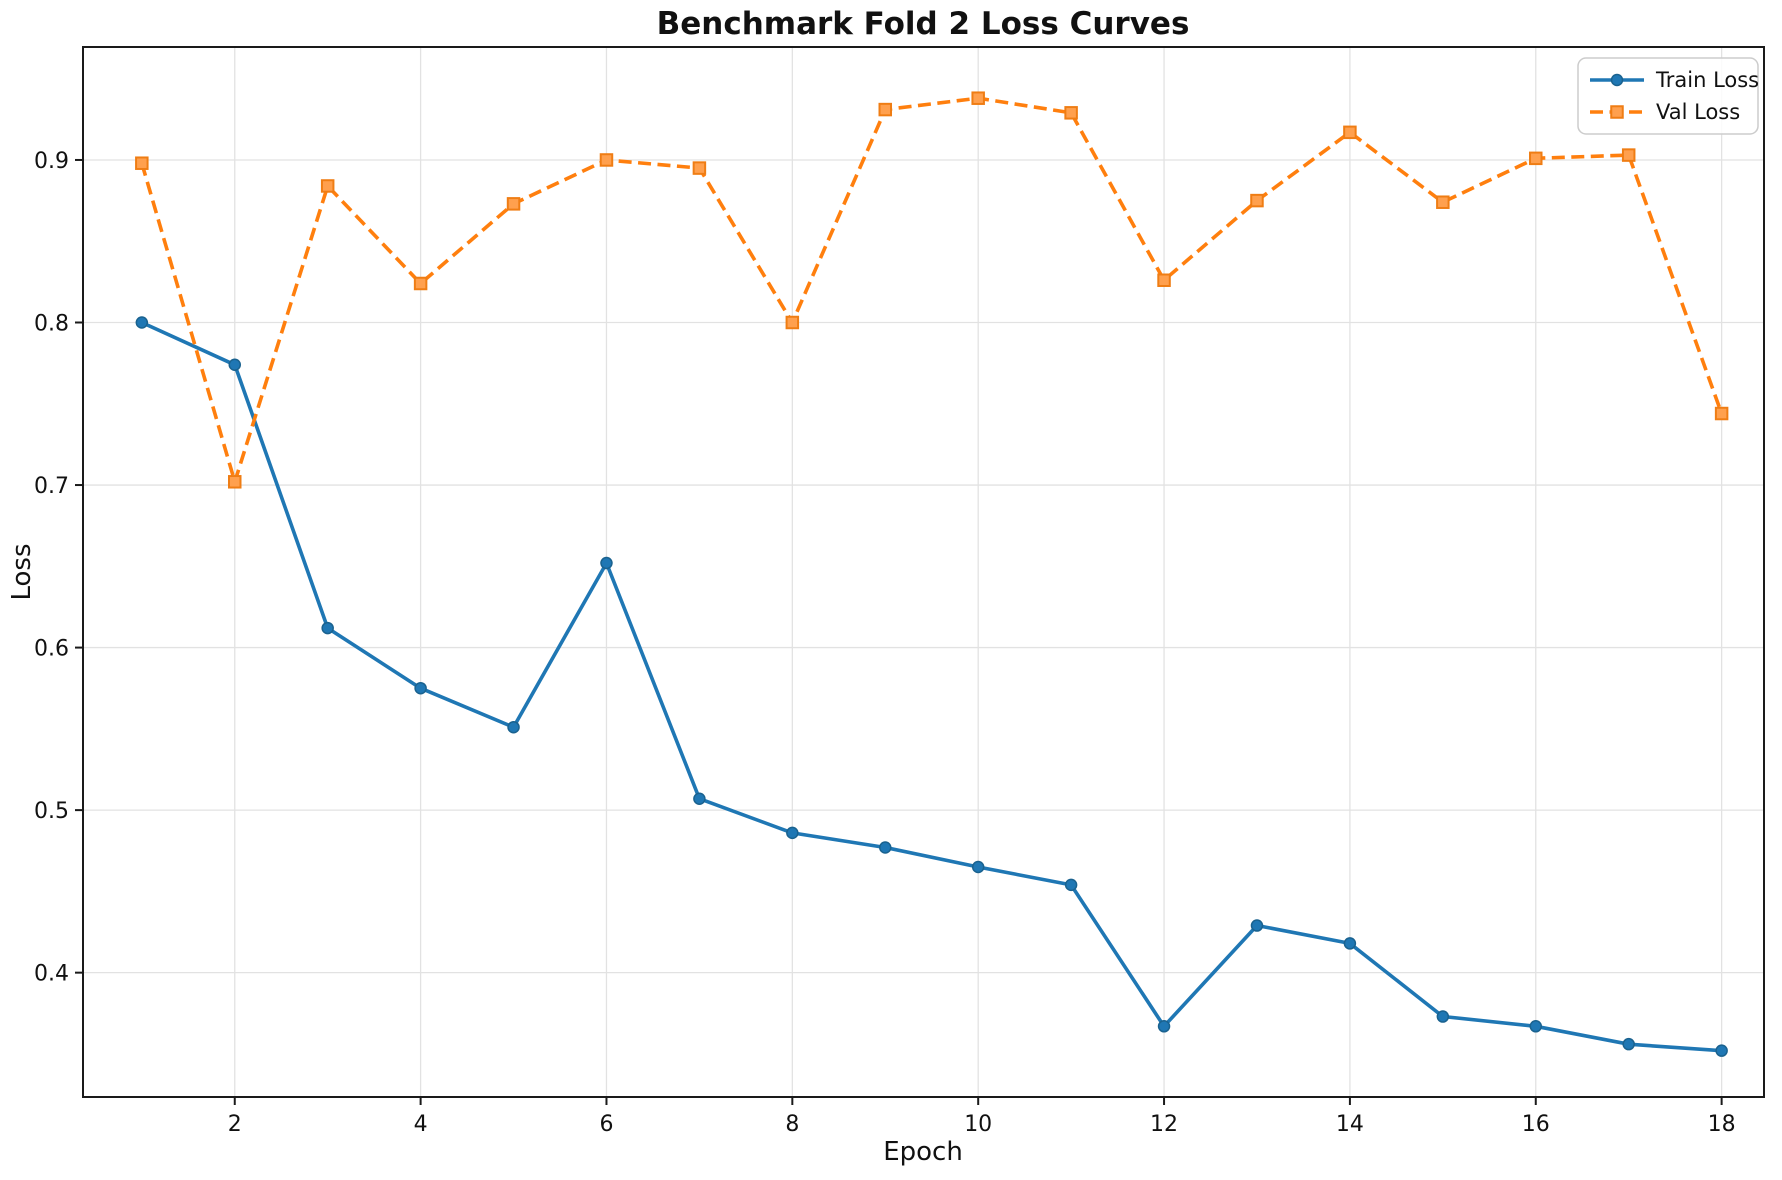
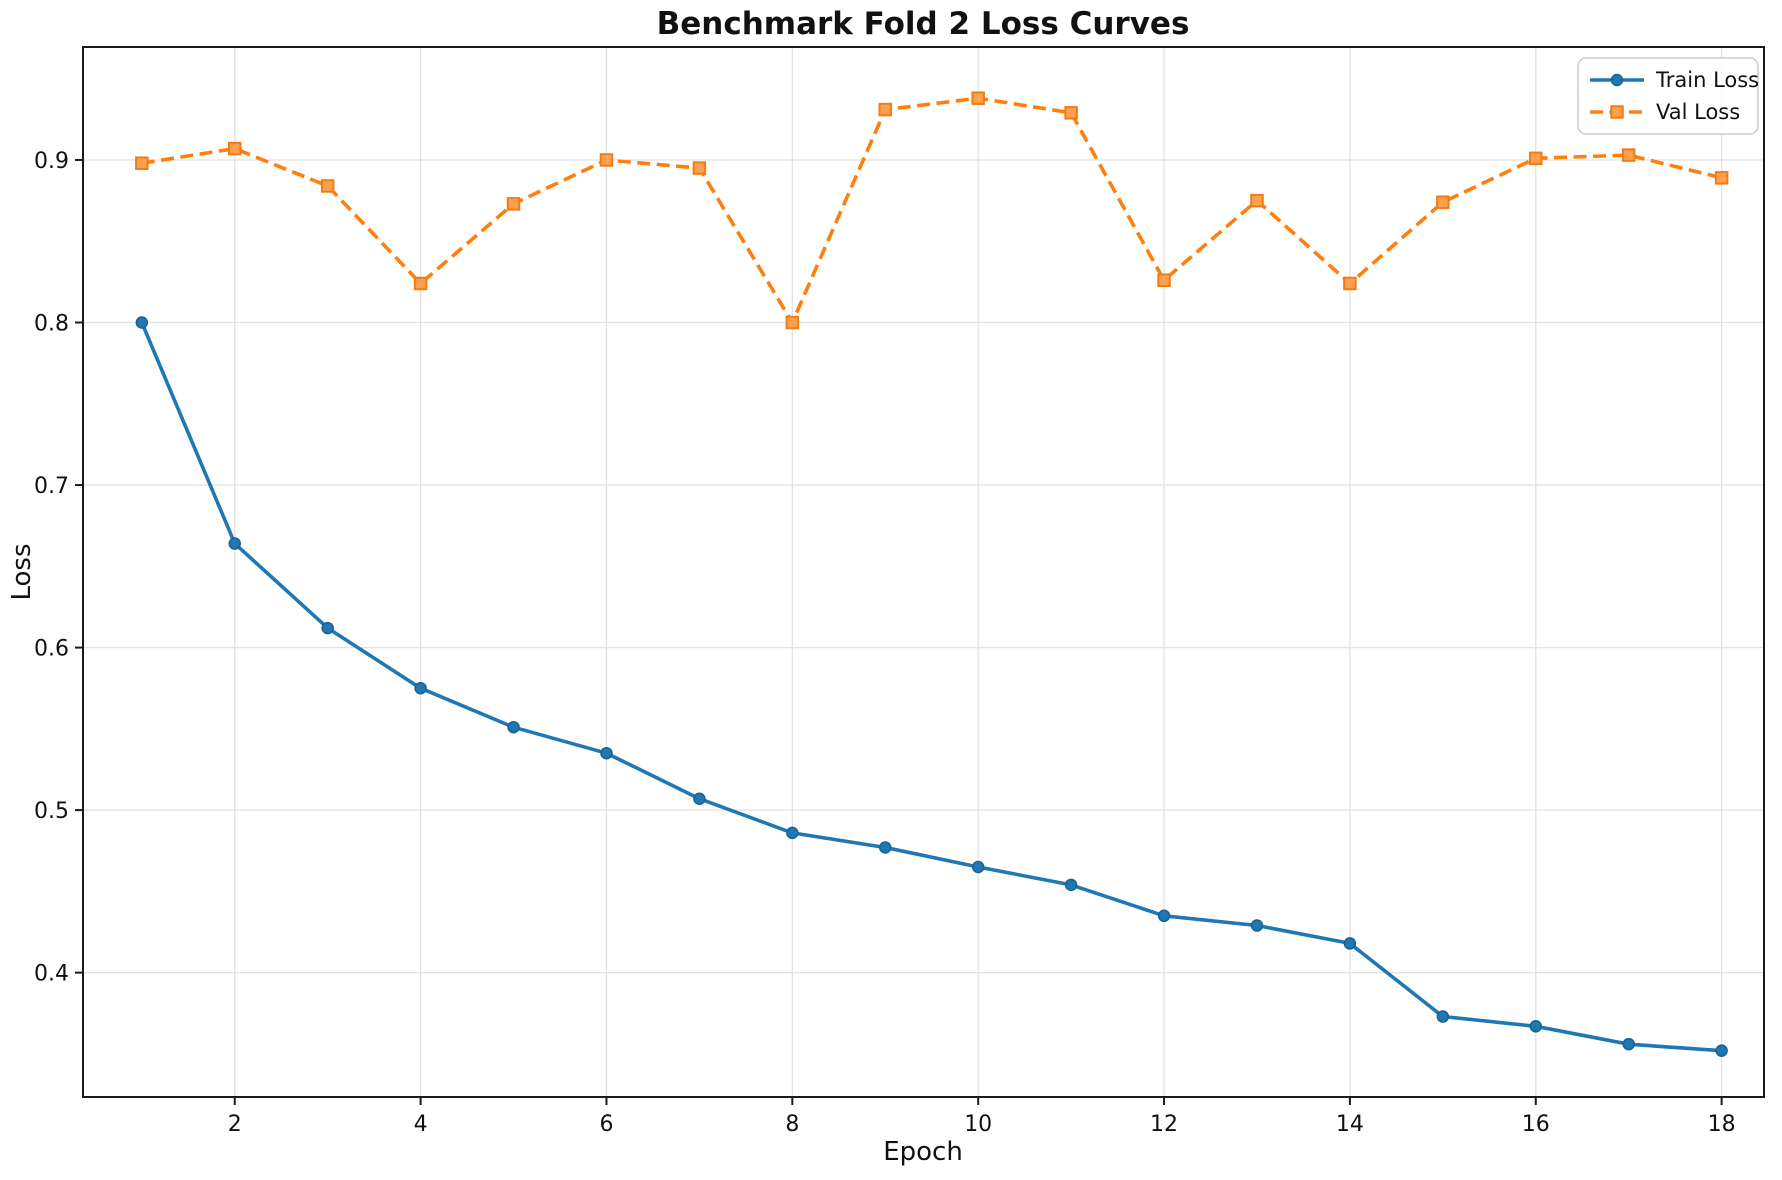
Train Loss/2: 0.774 -> 0.664
Val Loss/2: 0.702 -> 0.907
Train Loss/6: 0.652 -> 0.535
Train Loss/12: 0.367 -> 0.435
Val Loss/14: 0.917 -> 0.824
Val Loss/18: 0.744 -> 0.889
